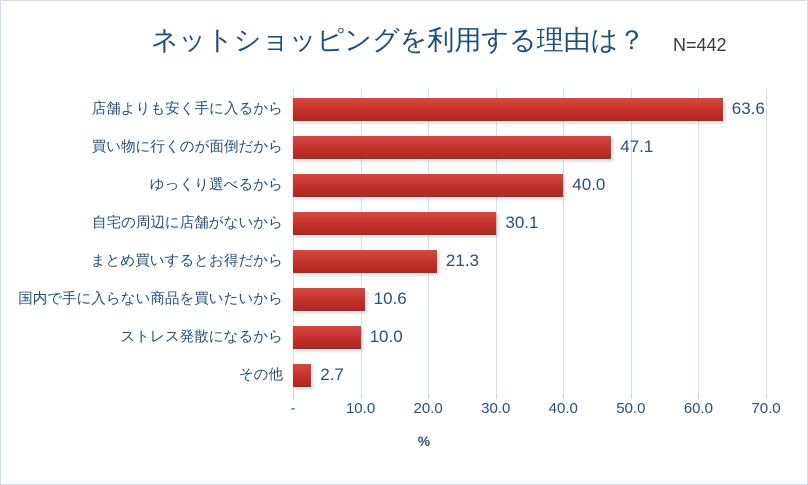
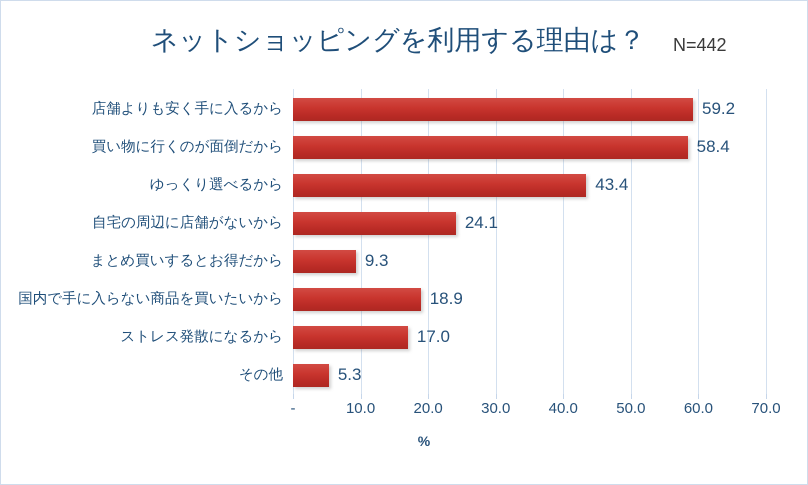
店舗よりも安く手に入るから: 63.6 -> 59.2
買い物に行くのが面倒だから: 47.1 -> 58.4
ゆっくり選べるから: 40.0 -> 43.4
自宅の周辺に店舗がないから: 30.1 -> 24.1
まとめ買いするとお得だから: 21.3 -> 9.3
国内で手に入らない商品を買いたいから: 10.6 -> 18.9
ストレス発散になるから: 10.0 -> 17.0
その他: 2.7 -> 5.3
